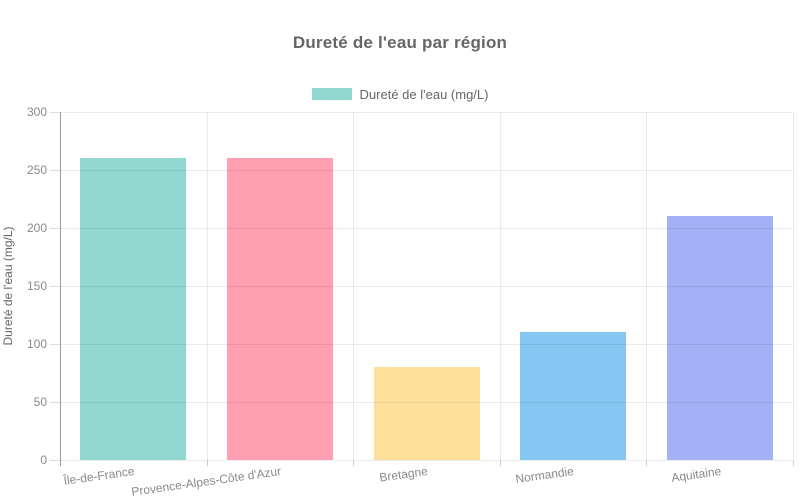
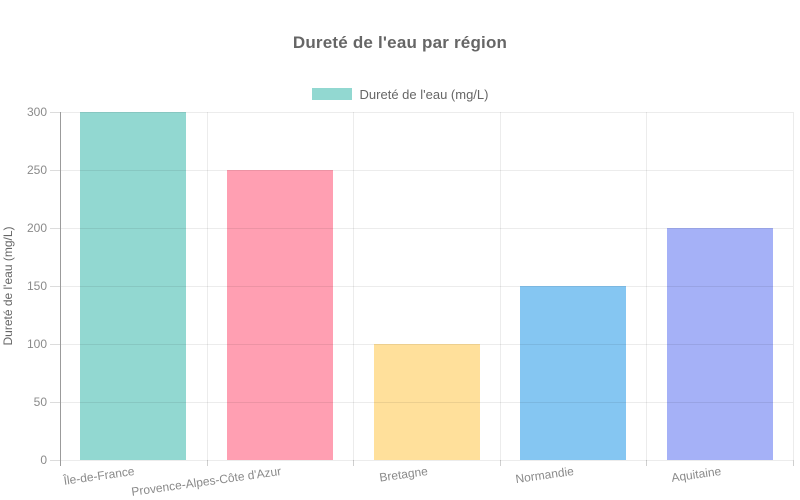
Île-de-France: 260 -> 300
Provence-Alpes-Côte d'Azur: 260 -> 250
Bretagne: 80 -> 100
Normandie: 110 -> 150
Aquitaine: 210 -> 200
